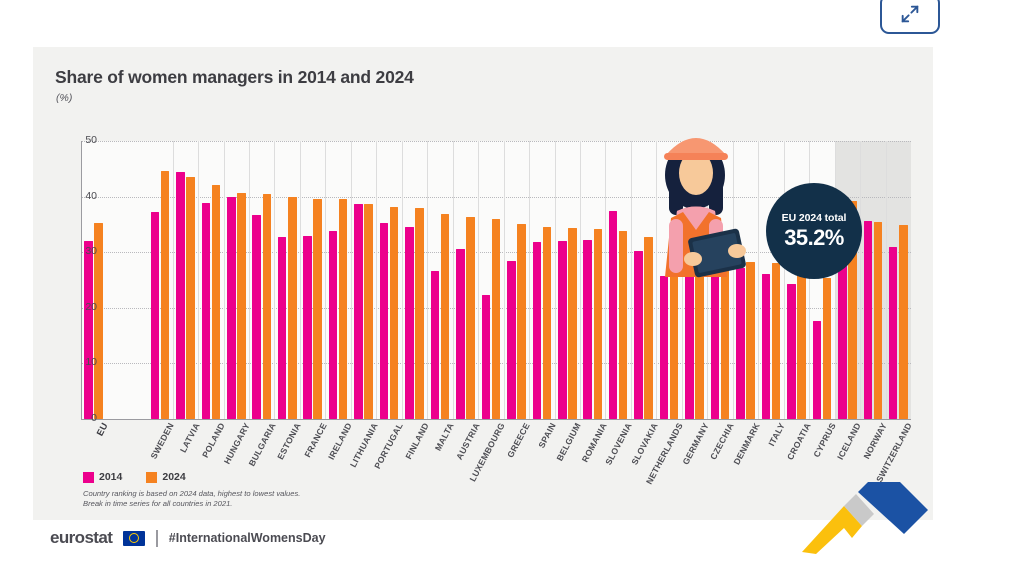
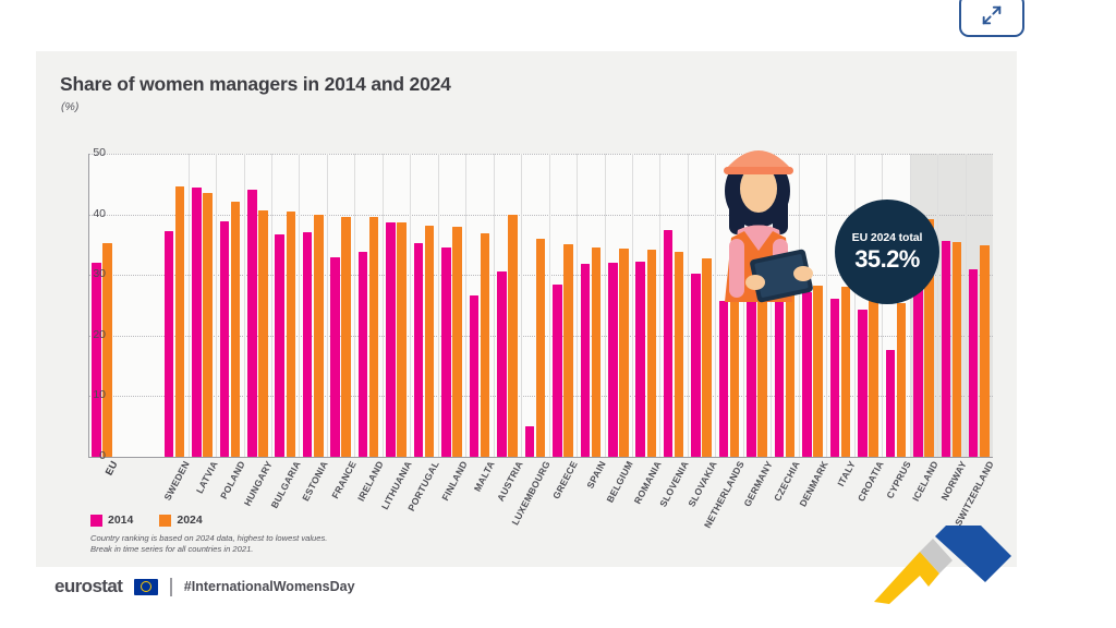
2014/HUNGARY: 40 -> 44
2014/ESTONIA: 33 -> 37
2024/AUSTRIA: 36 -> 40
2014/LUXEMBOURG: 22 -> 5
